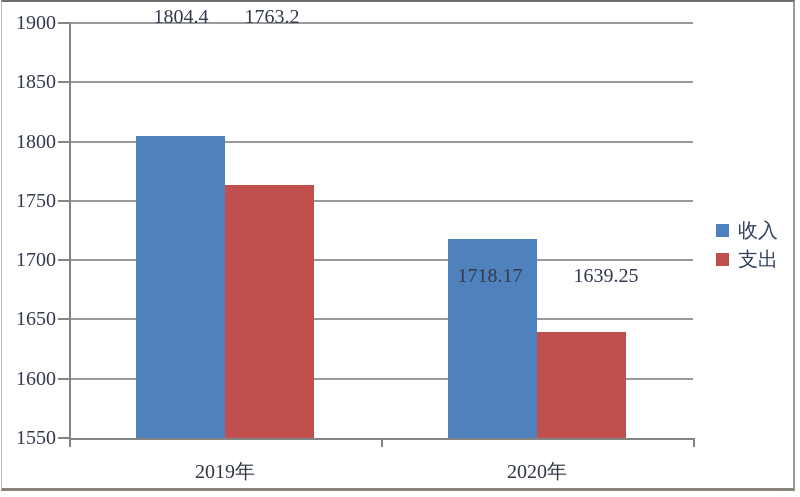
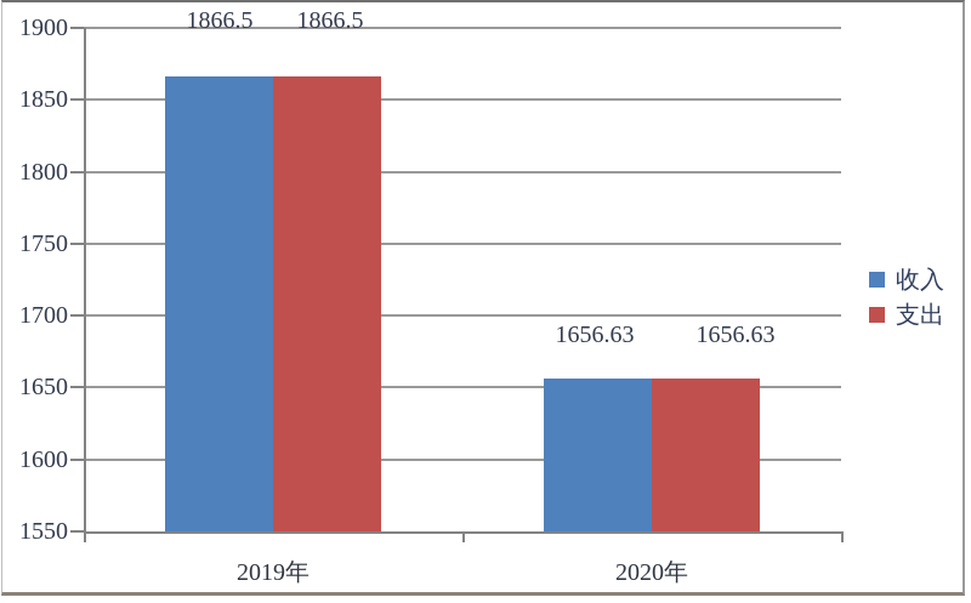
收入/2019年: 1804.4 -> 1866.5
支出/2019年: 1763.2 -> 1866.5
收入/2020年: 1718.17 -> 1656.63
支出/2020年: 1639.25 -> 1656.63
